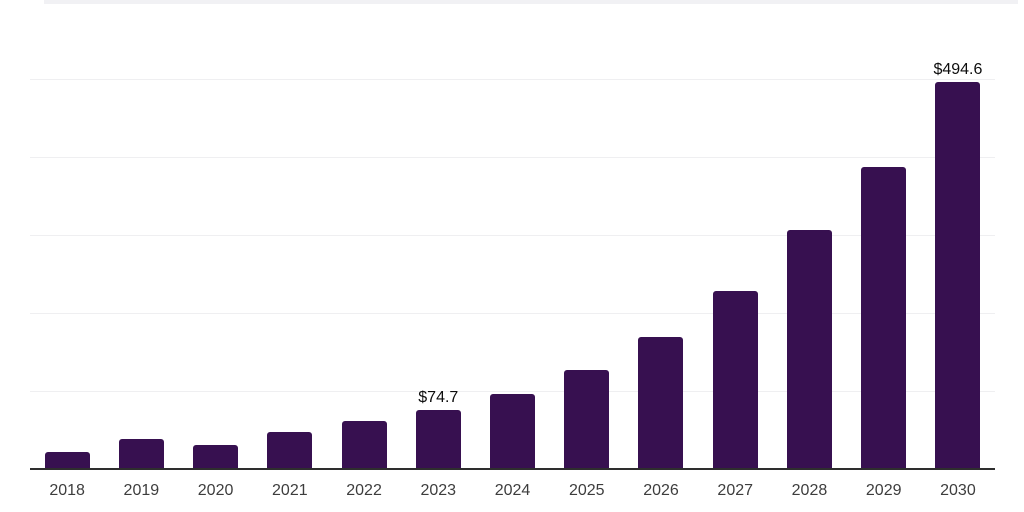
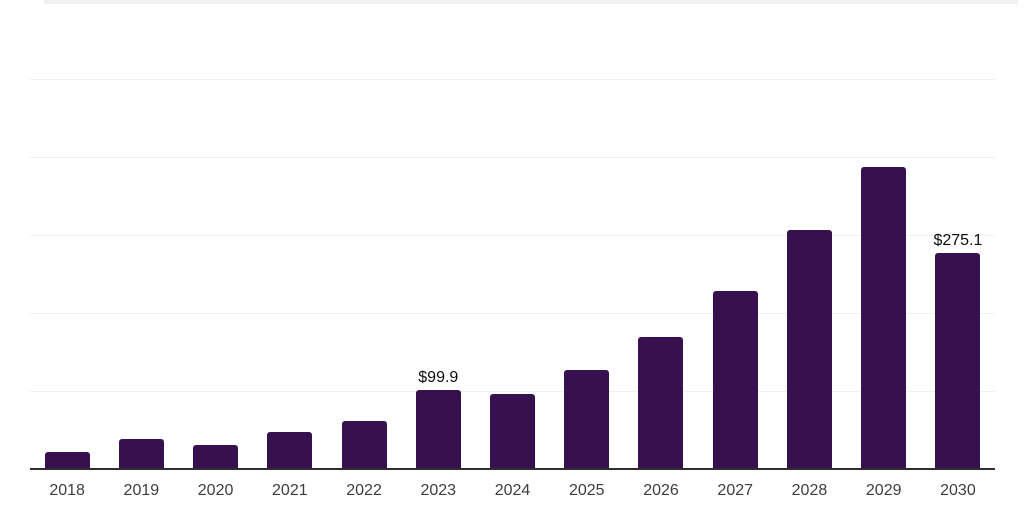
2023: $74.7 -> $99.9
2030: $494.6 -> $275.1
